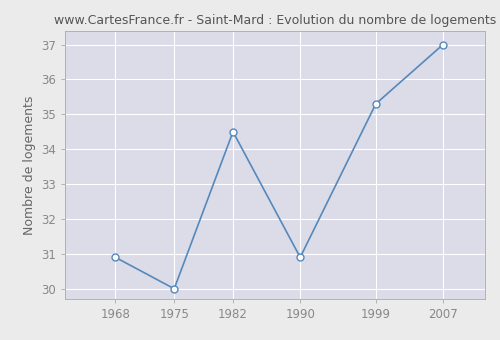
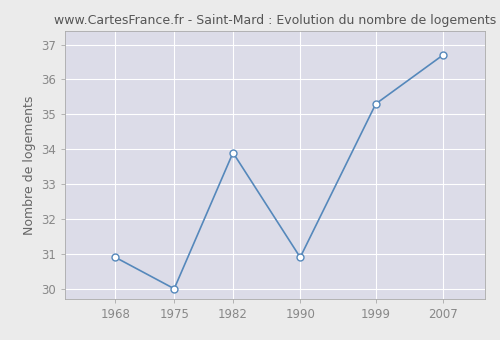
1982: 34.5 -> 33.9
2007: 37.0 -> 36.7
